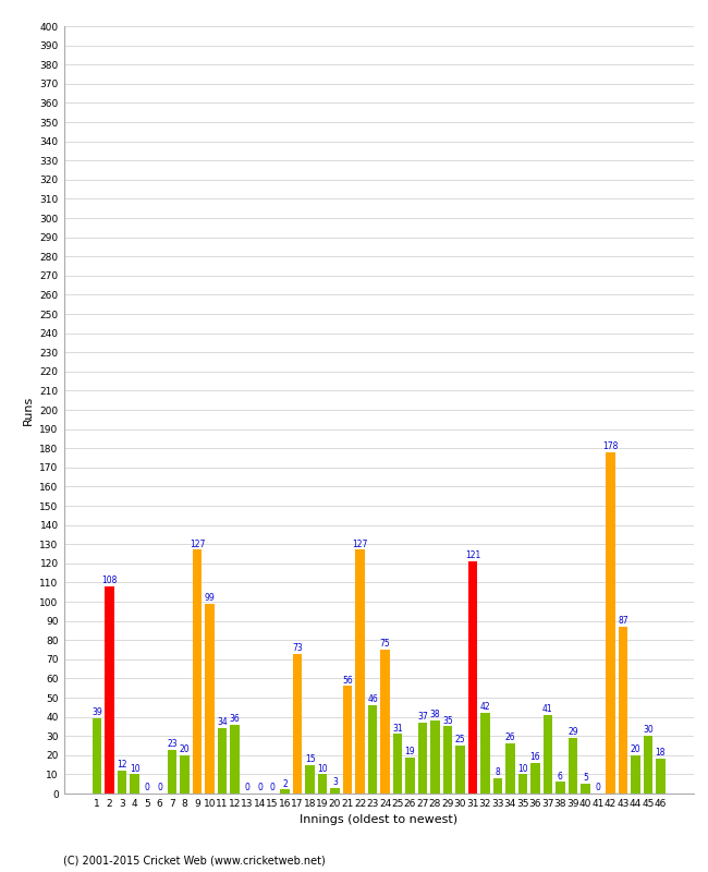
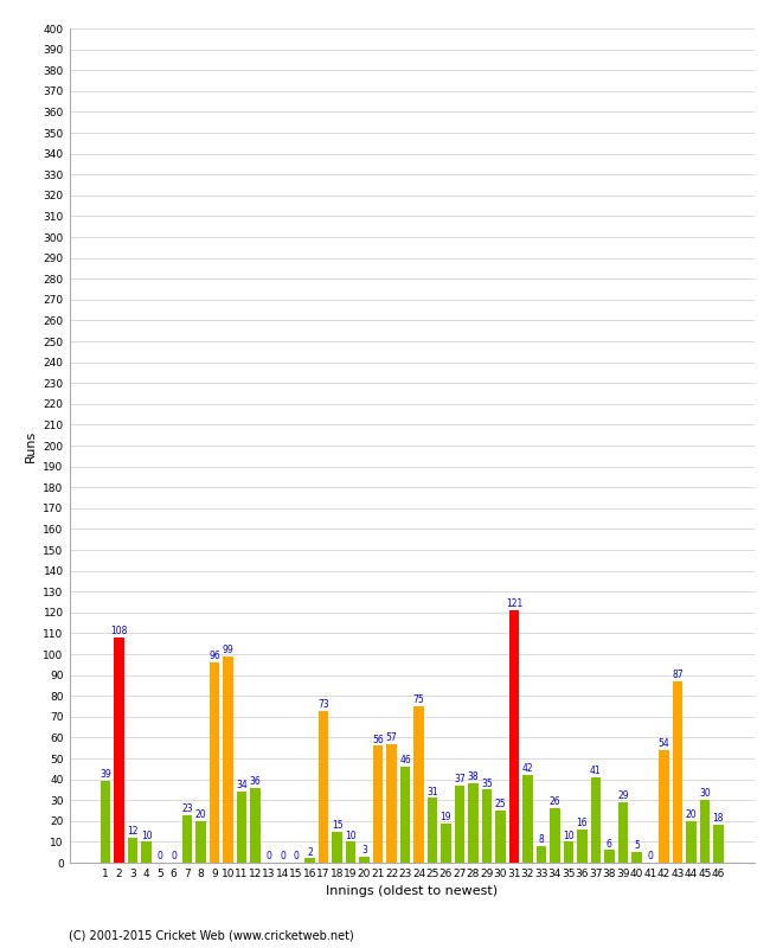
9: 127 -> 96
22: 127 -> 57
42: 178 -> 54
